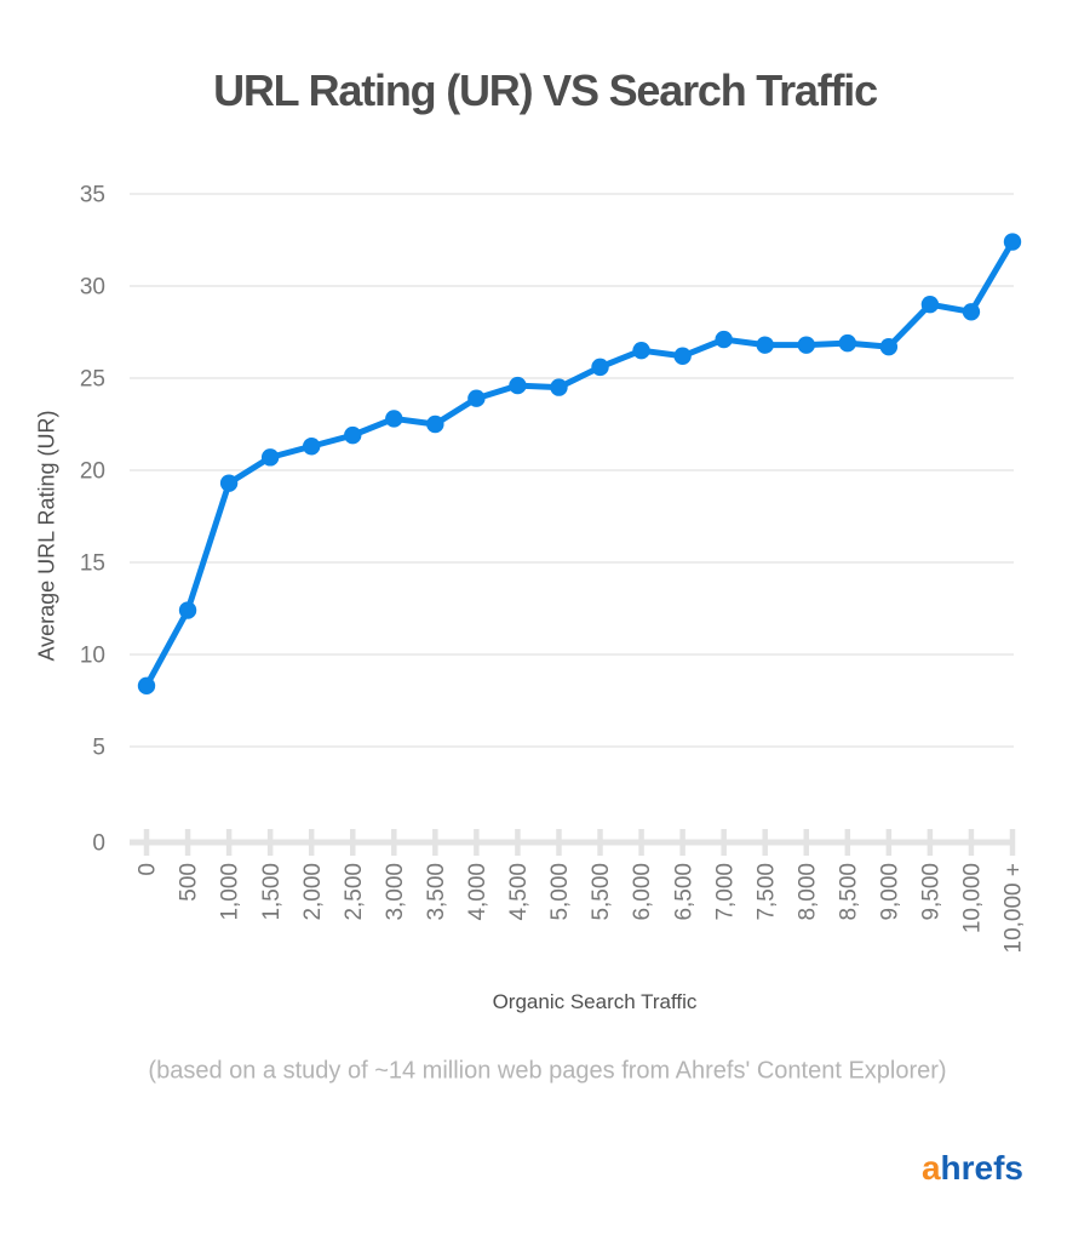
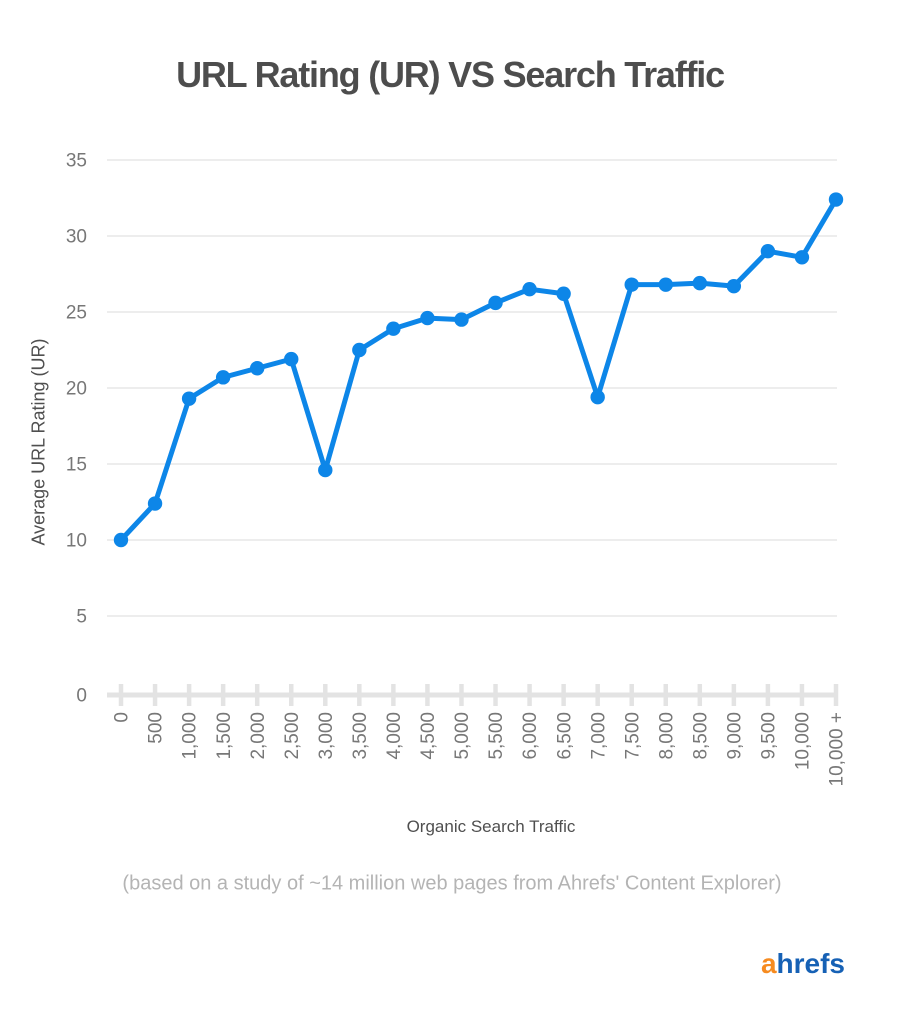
0: 8.3 -> 10.0
3,000: 22.8 -> 14.6
7,000: 27.1 -> 19.4
